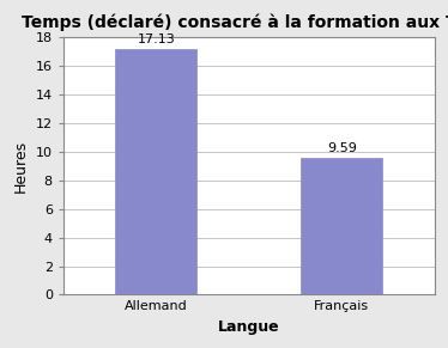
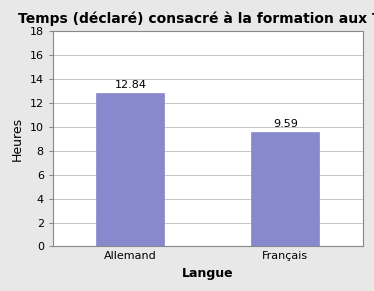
Allemand: 17.13 -> 12.84
